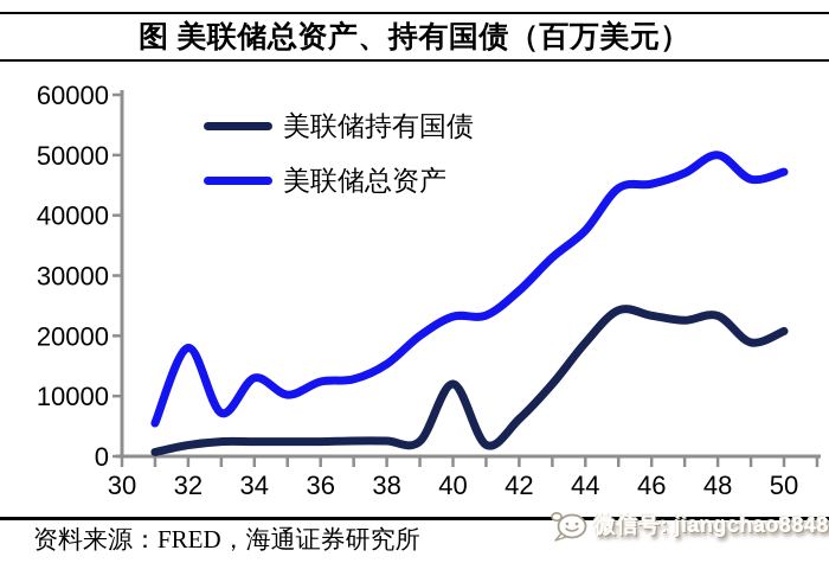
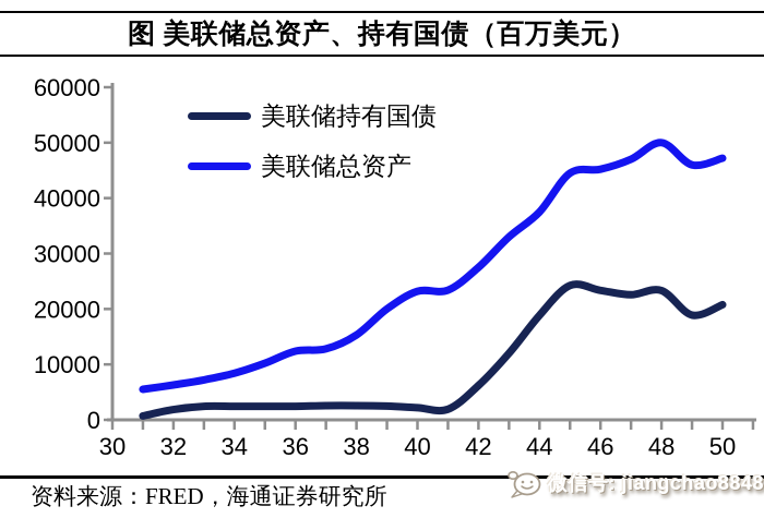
美联储总资产/32: 18000 -> 6000
美联储总资产/34: 13000 -> 8000
美联储持有国债/40: 12000 -> 2000
